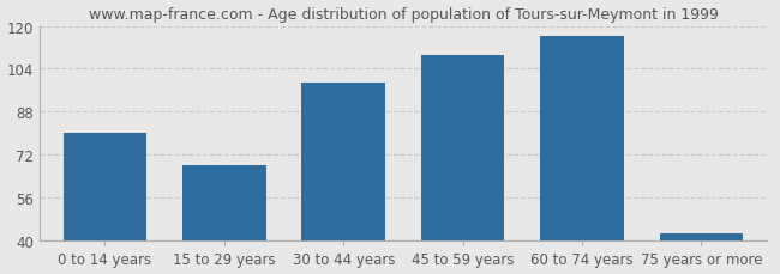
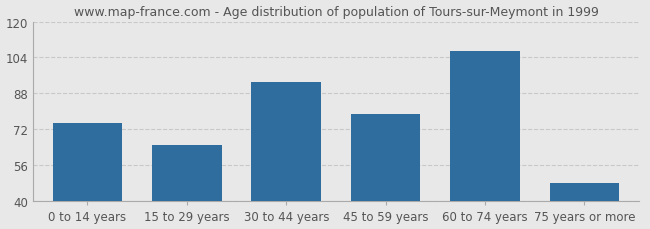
0 to 14 years: 80 -> 75
15 to 29 years: 68 -> 65
30 to 44 years: 99 -> 93
45 to 59 years: 109 -> 79
60 to 74 years: 116 -> 107
75 years or more: 43 -> 48
